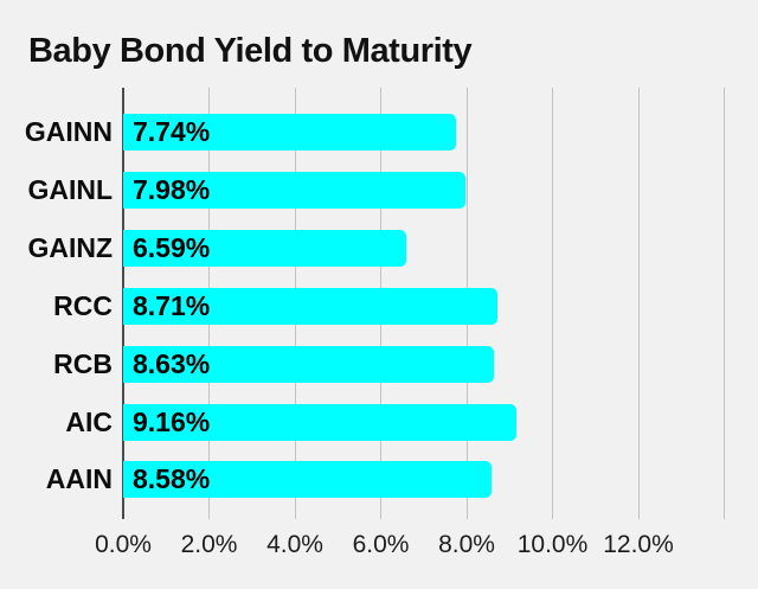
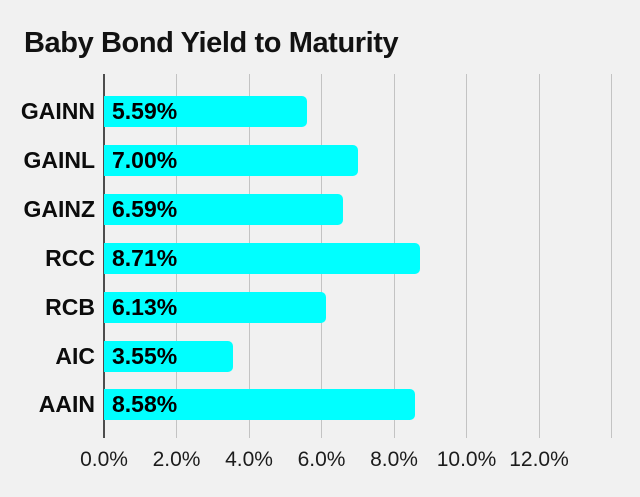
GAINN: 7.74% -> 5.59%
GAINL: 7.98% -> 7.00%
RCB: 8.63% -> 6.13%
AIC: 9.16% -> 3.55%
